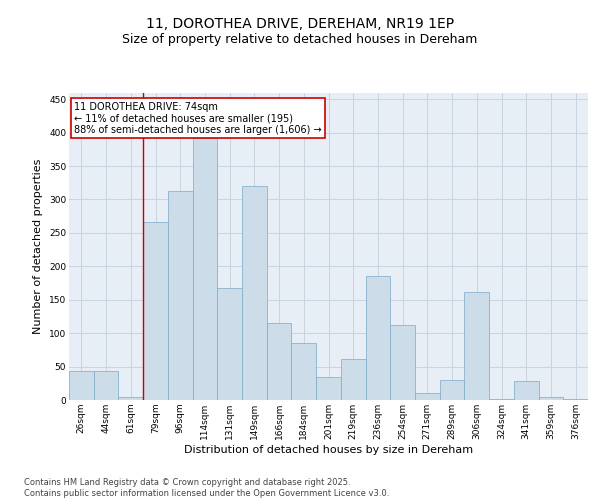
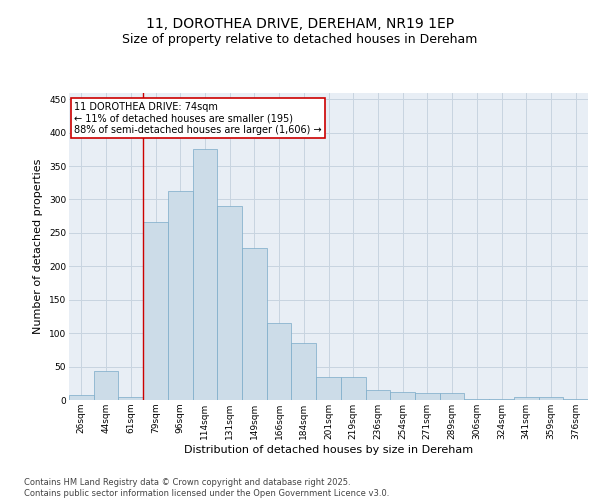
26sqm: 44 -> 7
114sqm: 392 -> 375
131sqm: 168 -> 290
149sqm: 320 -> 228
219sqm: 62 -> 35
236sqm: 186 -> 15
254sqm: 112 -> 12
289sqm: 30 -> 10
306sqm: 162 -> 2
341sqm: 28 -> 5
